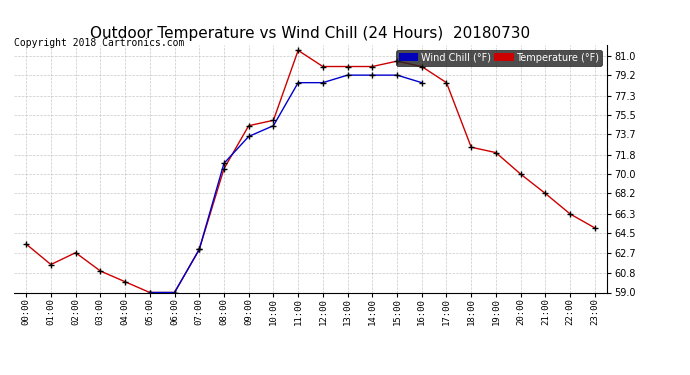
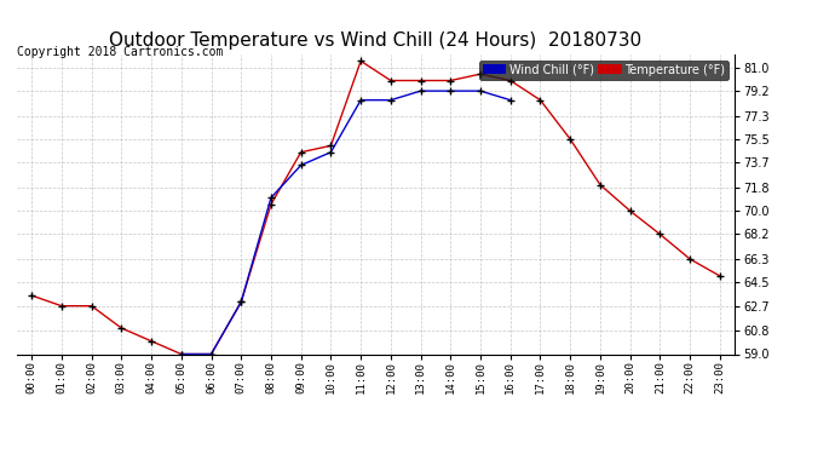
Temperature (°F)/01:00: 61.6 -> 62.7
Temperature (°F)/18:00: 72.5 -> 75.5
